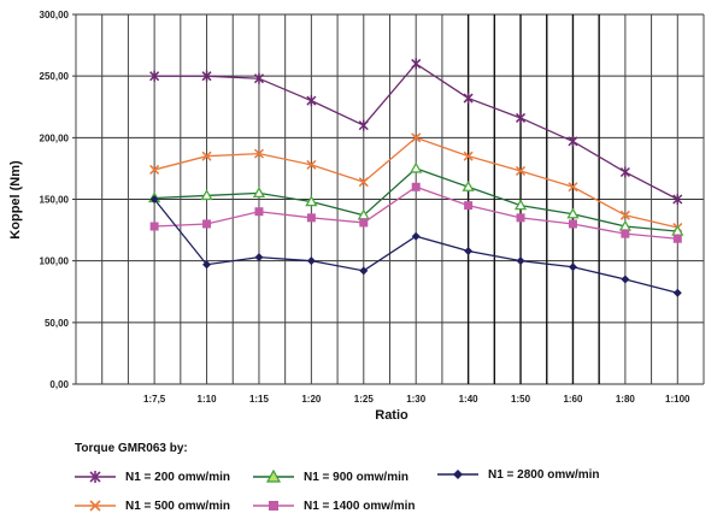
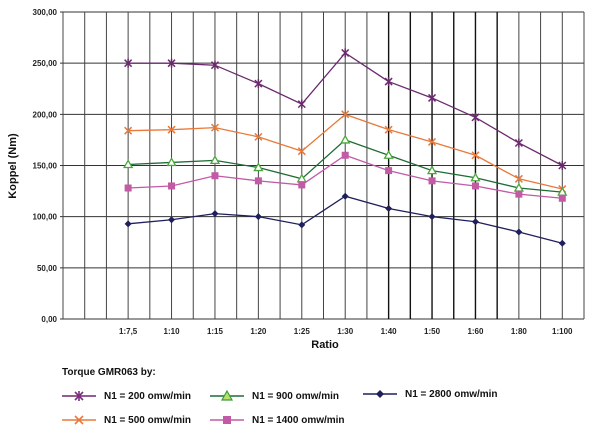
N1 = 500 omw/min/1:7,5: 174 -> 184
N1 = 2800 omw/min/1:7,5: 150 -> 93
